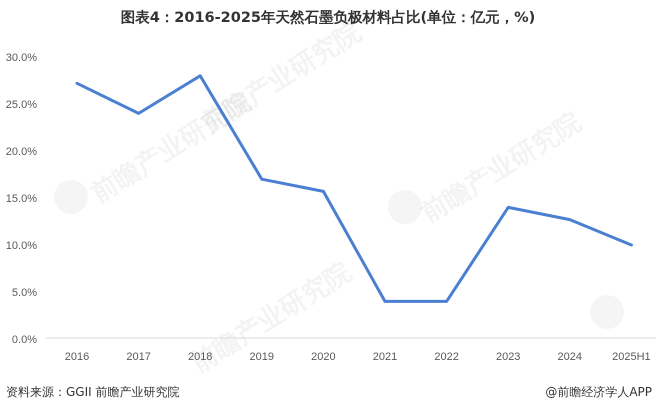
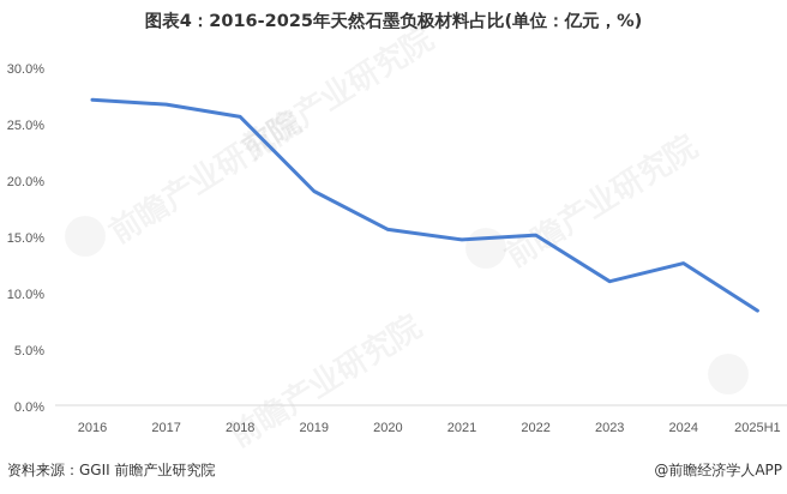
2017: 24% -> 27%
2018: 28% -> 26%
2019: 17% -> 19%
2021: 4% -> 15%
2022: 4% -> 15%
2023: 14% -> 11%
2025H1: 10% -> 8%
